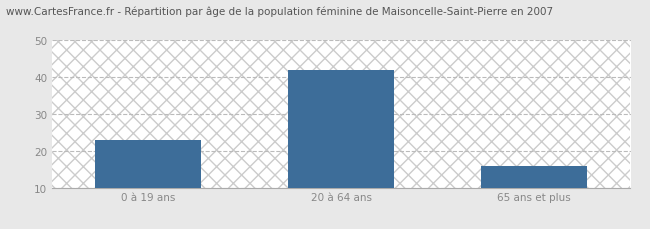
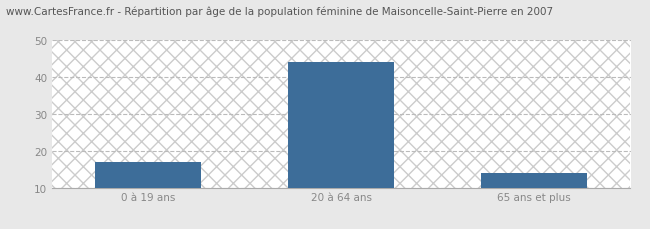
0 à 19 ans: 23 -> 17
20 à 64 ans: 42 -> 44
65 ans et plus: 16 -> 14
